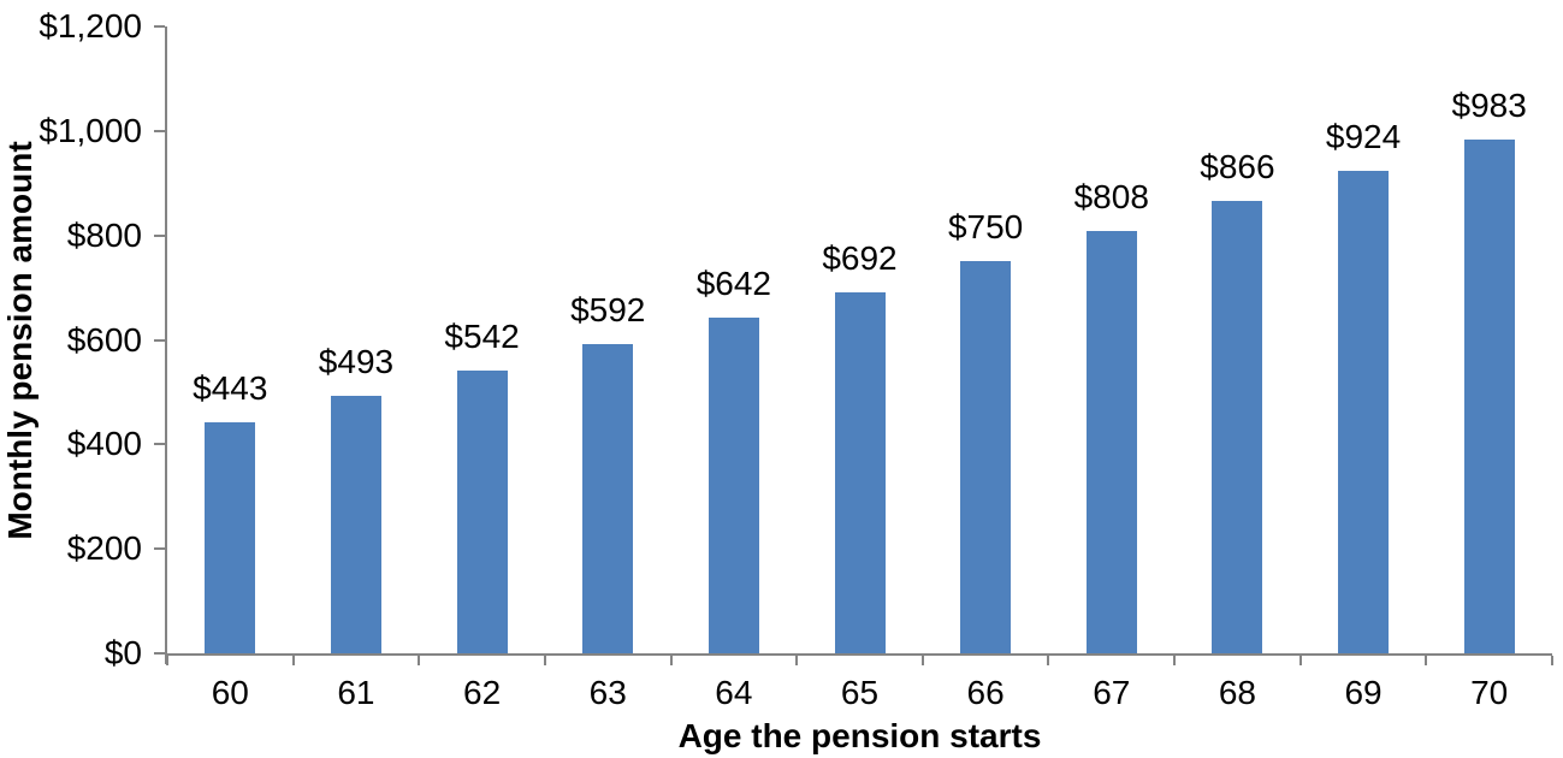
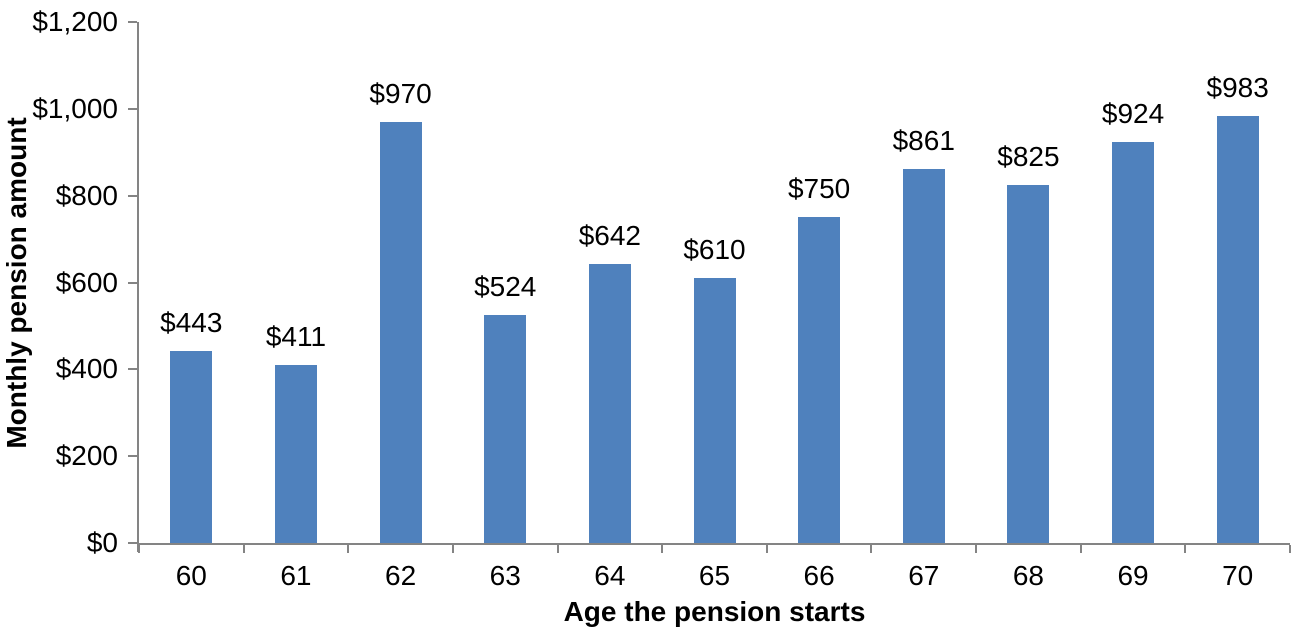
61: $493 -> $411
62: $542 -> $970
63: $592 -> $524
65: $692 -> $610
67: $808 -> $861
68: $866 -> $825
